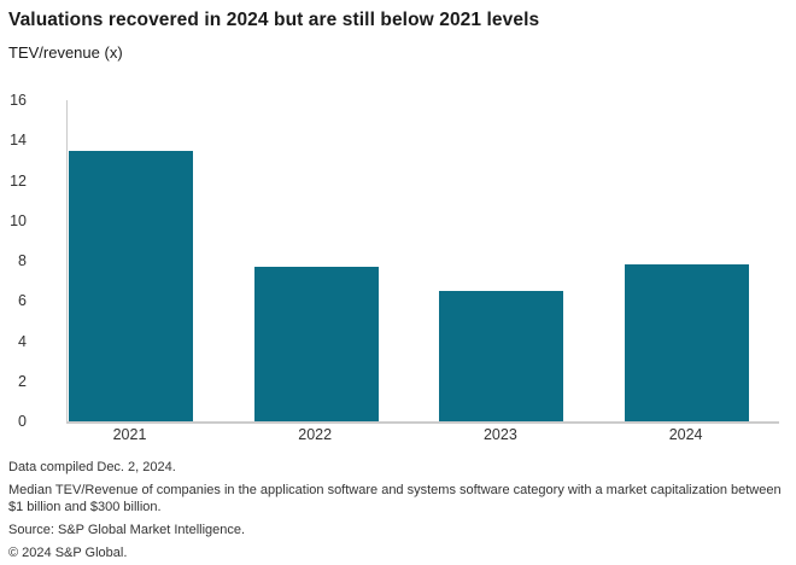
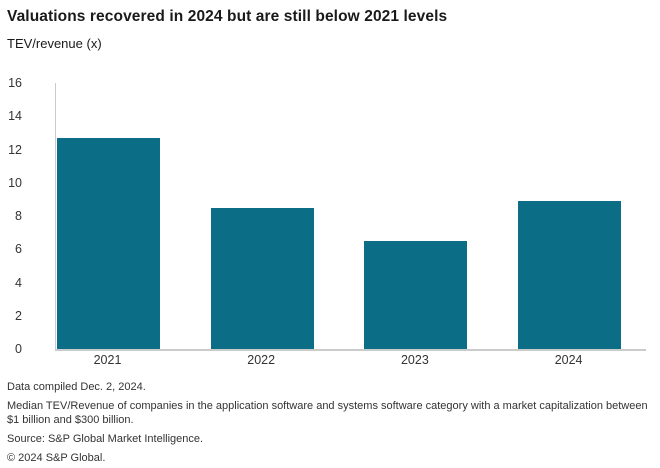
2021: 13.5 -> 12.7
2022: 7.7 -> 8.5
2024: 7.8 -> 8.9
